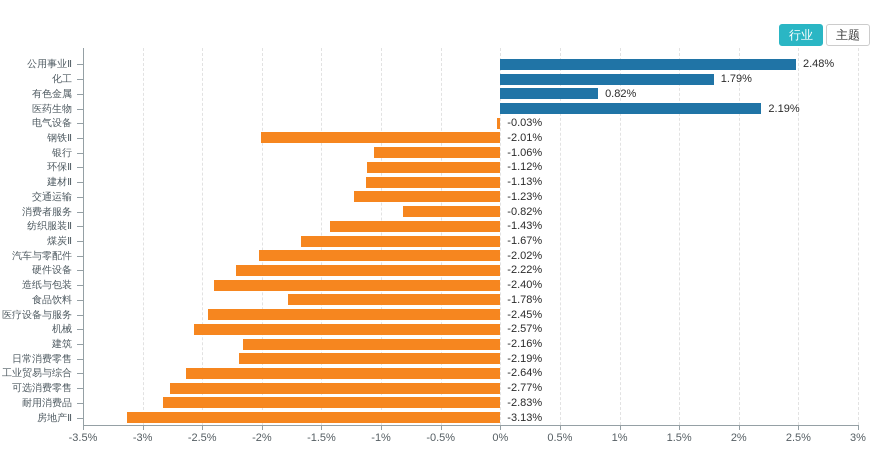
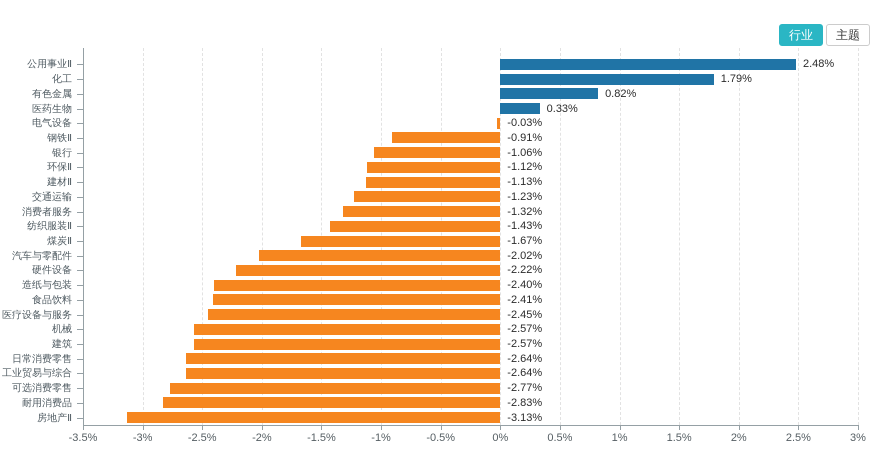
医药生物: 2.19% -> 0.33%
钢铁Ⅱ: -2.01% -> -0.91%
消费者服务: -0.82% -> -1.32%
食品饮料: -1.78% -> -2.41%
建筑: -2.16% -> -2.57%
日常消费零售: -2.19% -> -2.64%
